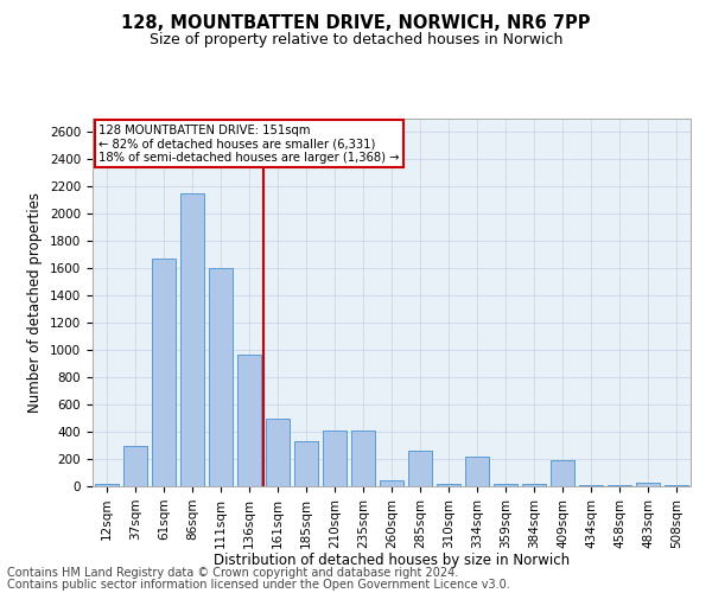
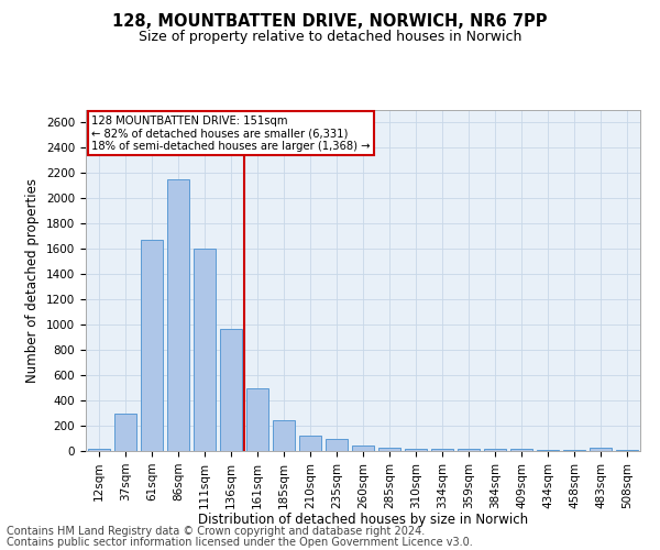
185sqm: 330 -> 240
210sqm: 410 -> 120
235sqm: 410 -> 100
285sqm: 260 -> 30
334sqm: 220 -> 20
409sqm: 190 -> 20
